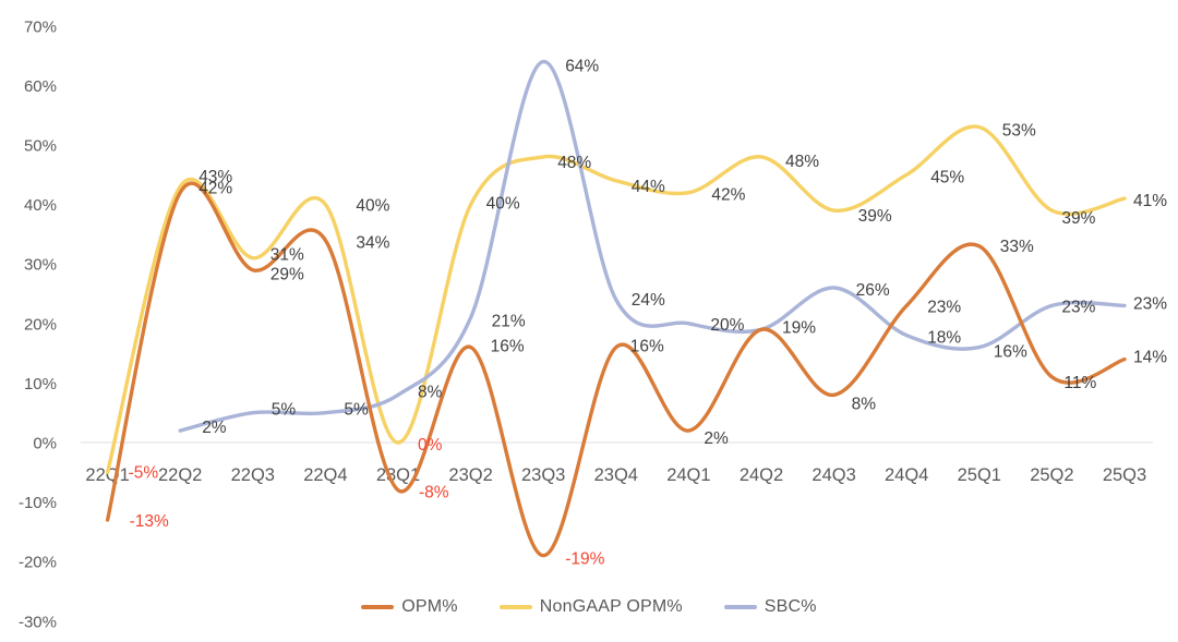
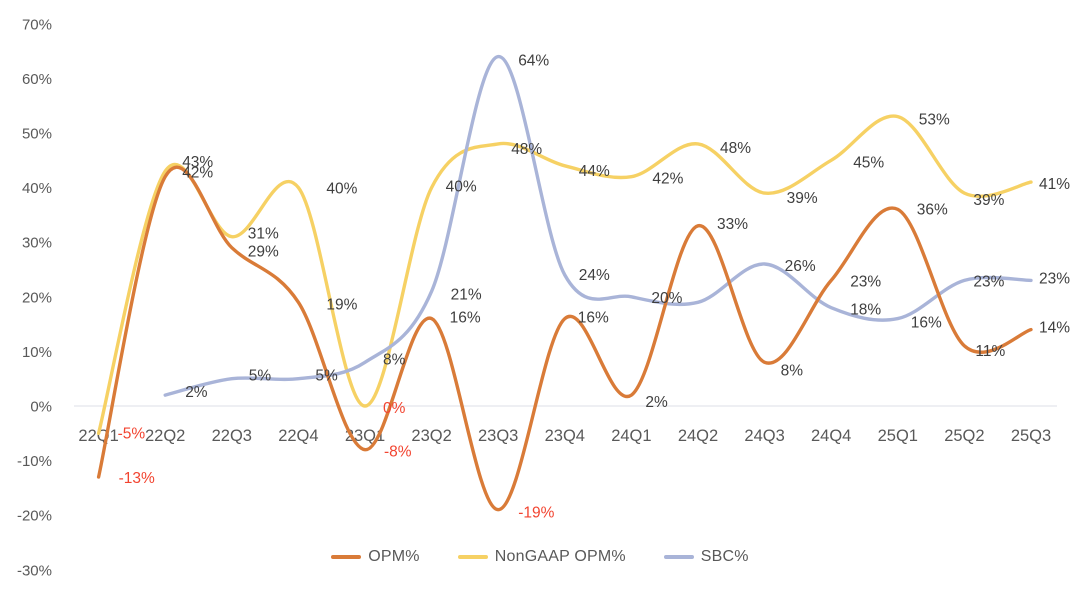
OPM%/22Q4: 34% -> 19%
OPM%/24Q2: 19% -> 33%
OPM%/25Q1: 33% -> 36%
